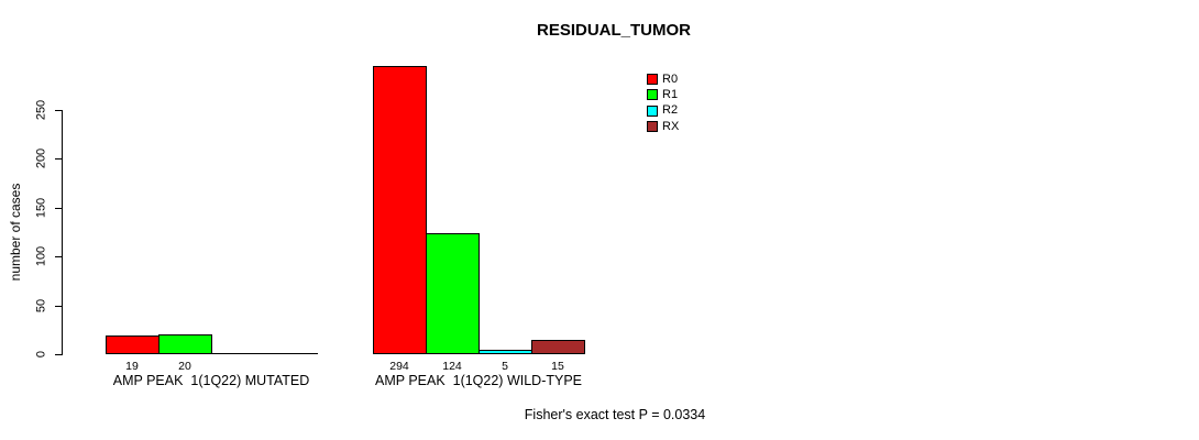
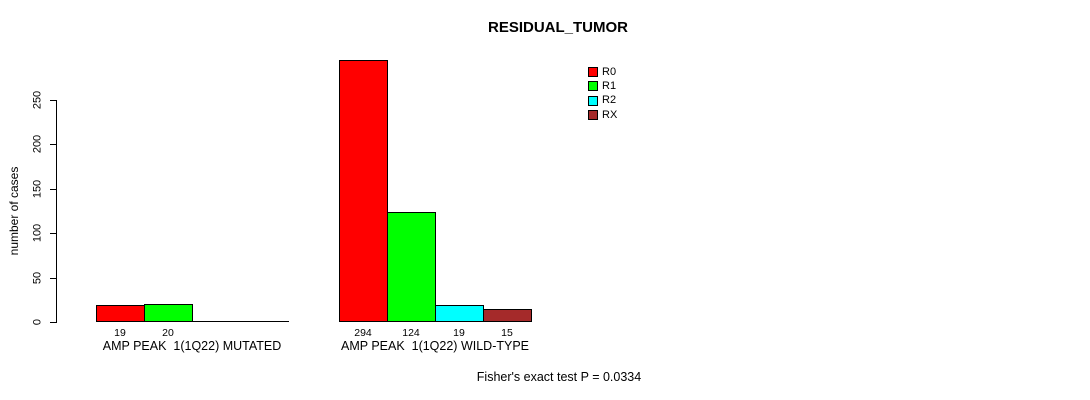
R2/AMP PEAK 1(1Q22) WILD-TYPE: 5 -> 19
